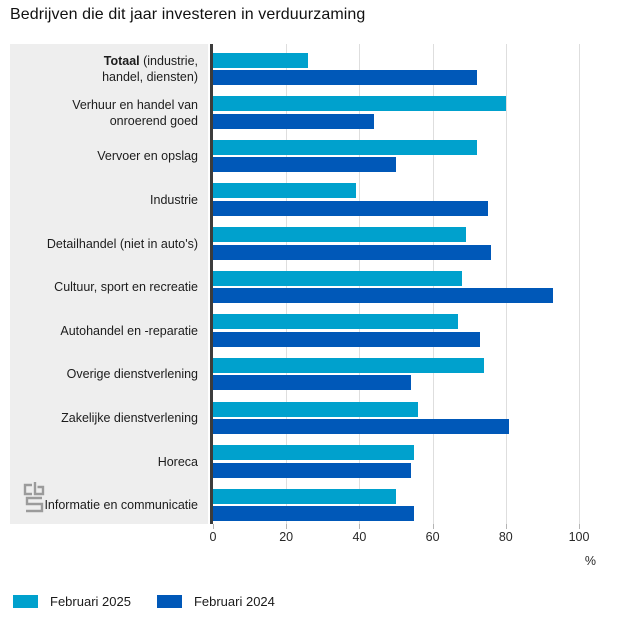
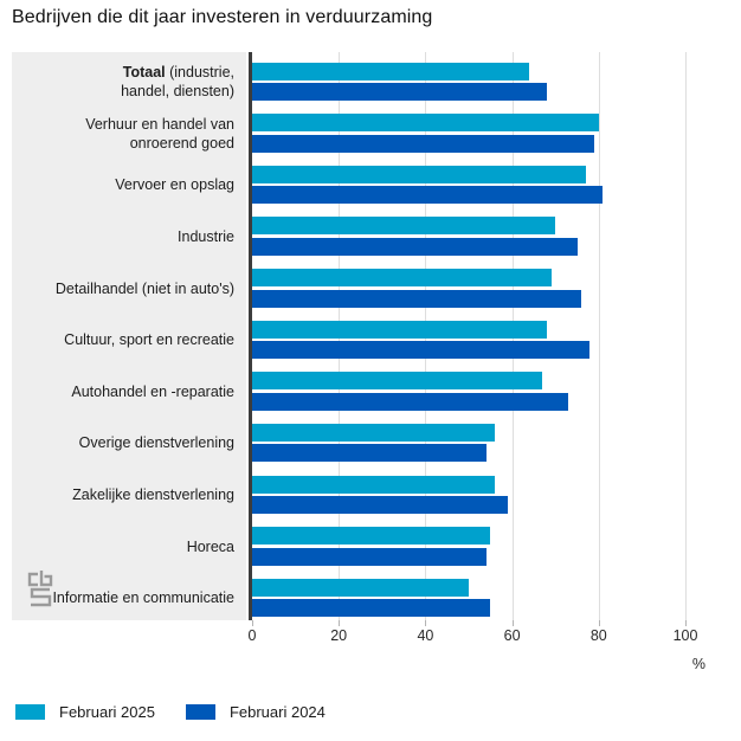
Februari 2025/Totaal (industrie, handel, diensten): 26 -> 64
Februari 2024/Totaal (industrie, handel, diensten): 72 -> 68
Februari 2024/Verhuur en handel van onroerend goed: 44 -> 79
Februari 2025/Vervoer en opslag: 72 -> 77
Februari 2024/Vervoer en opslag: 50 -> 81
Februari 2025/Industrie: 39 -> 70
Februari 2024/Cultuur, sport en recreatie: 93 -> 78
Februari 2025/Overige dienstverlening: 74 -> 56
Februari 2024/Zakelijke dienstverlening: 81 -> 59
